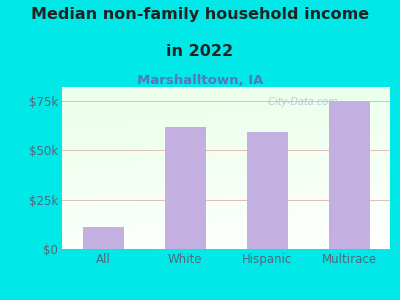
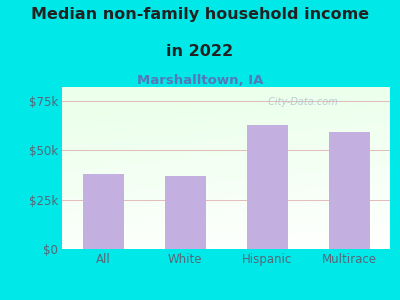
All: $11k -> $38k
White: $62k -> $37k
Hispanic: $59k -> $63k
Multirace: $75k -> $59k
